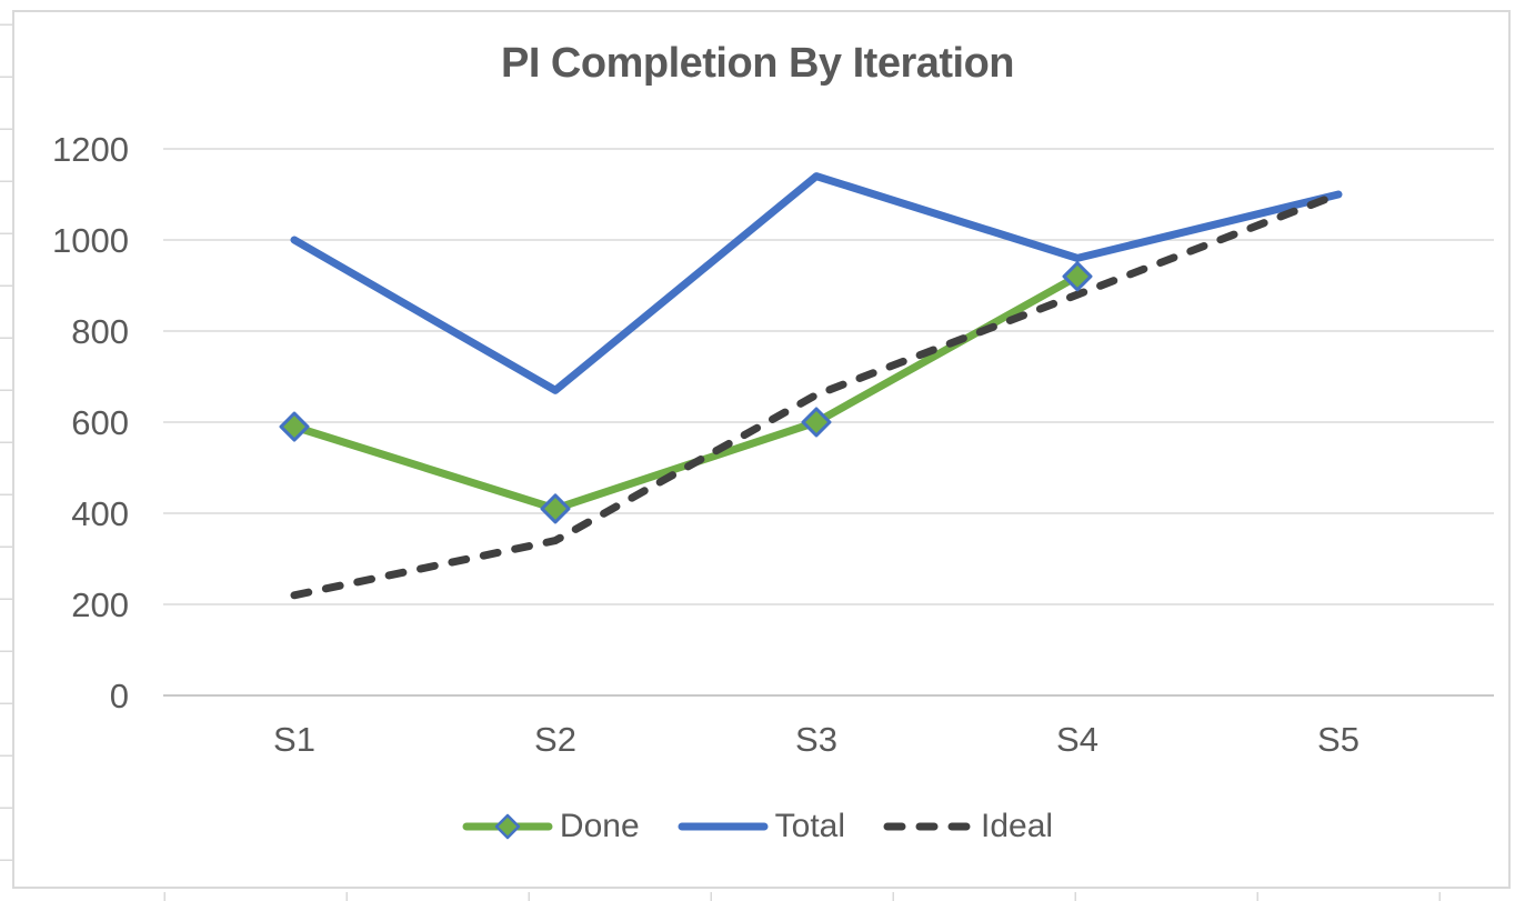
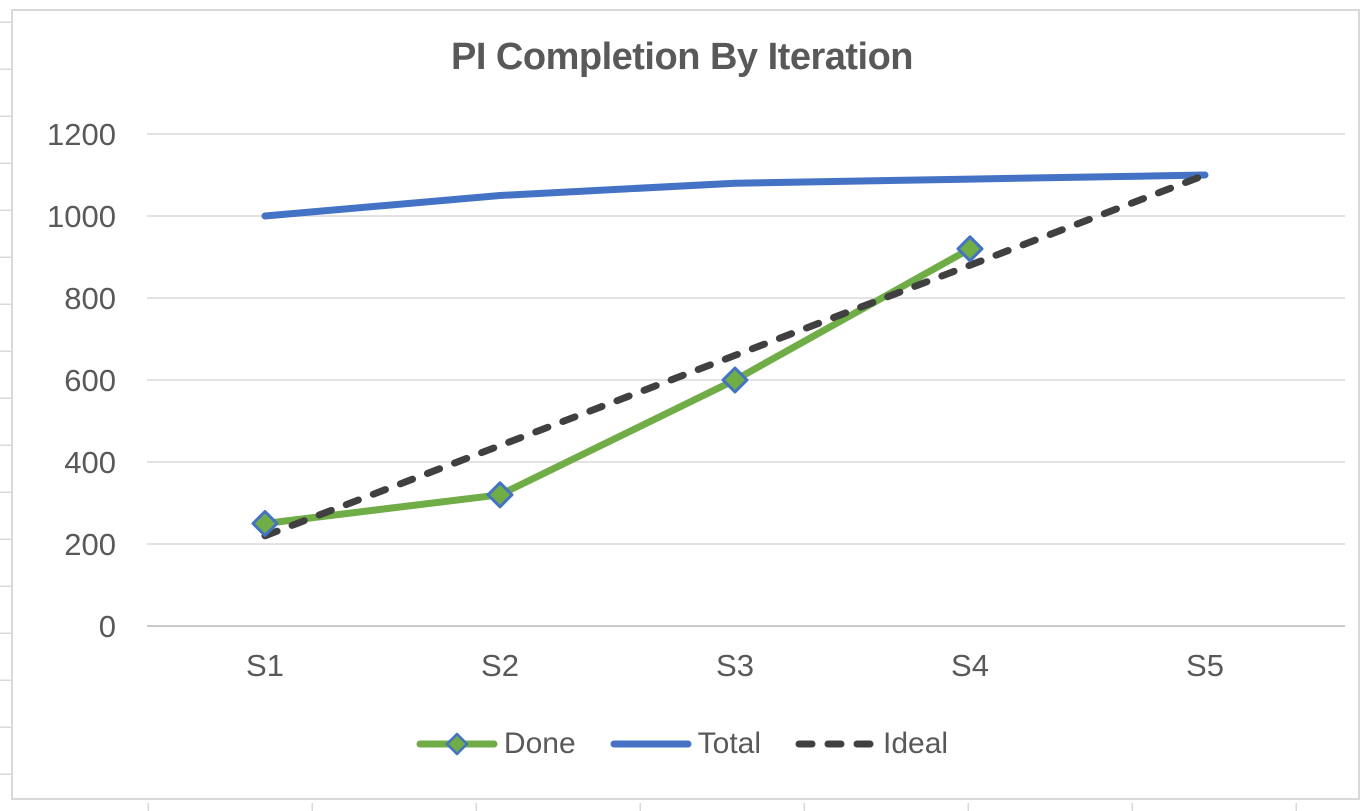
Done/S1: 590 -> 250
Done/S2: 410 -> 320
Total/S2: 670 -> 1050
Ideal/S2: 340 -> 440
Total/S3: 1140 -> 1080
Total/S4: 960 -> 1090
